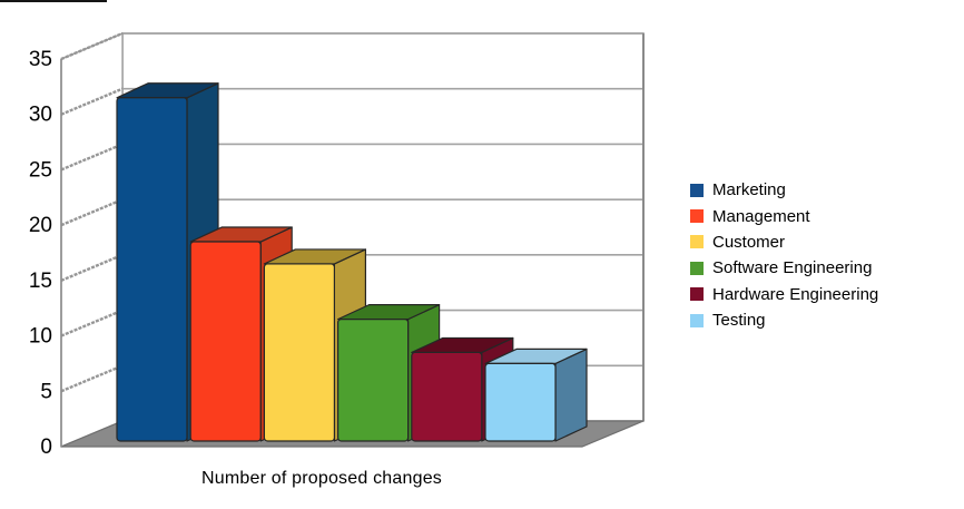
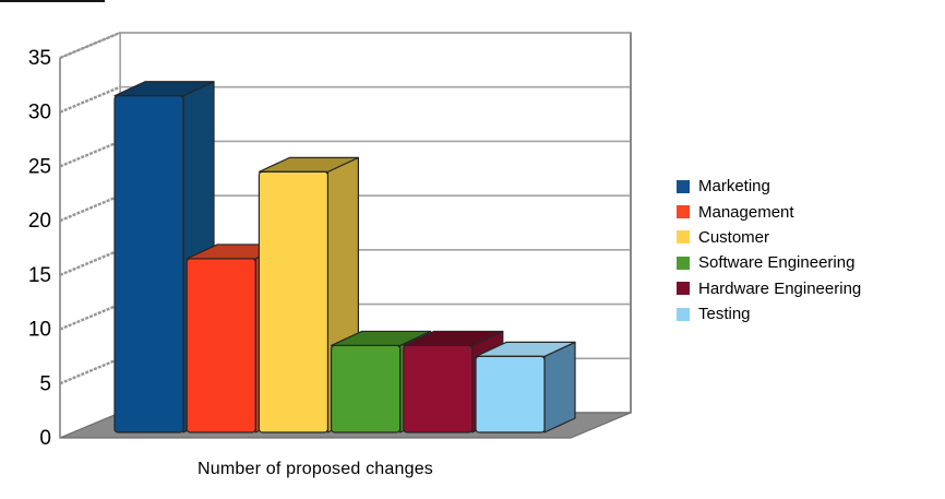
Management: 18 -> 16
Customer: 16 -> 24
Software Engineering: 11 -> 8
